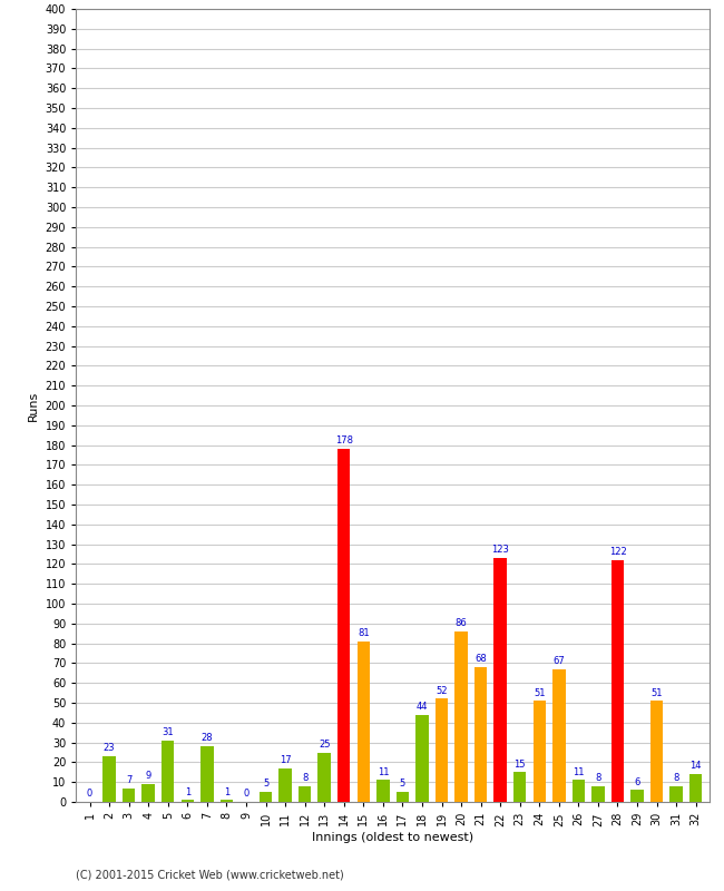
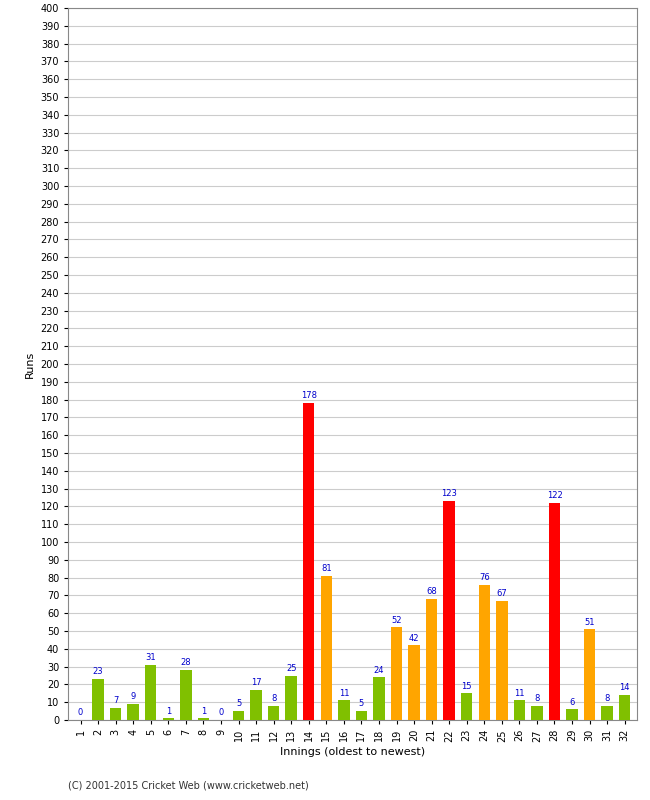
18: 44 -> 24
20: 86 -> 42
24: 51 -> 76
